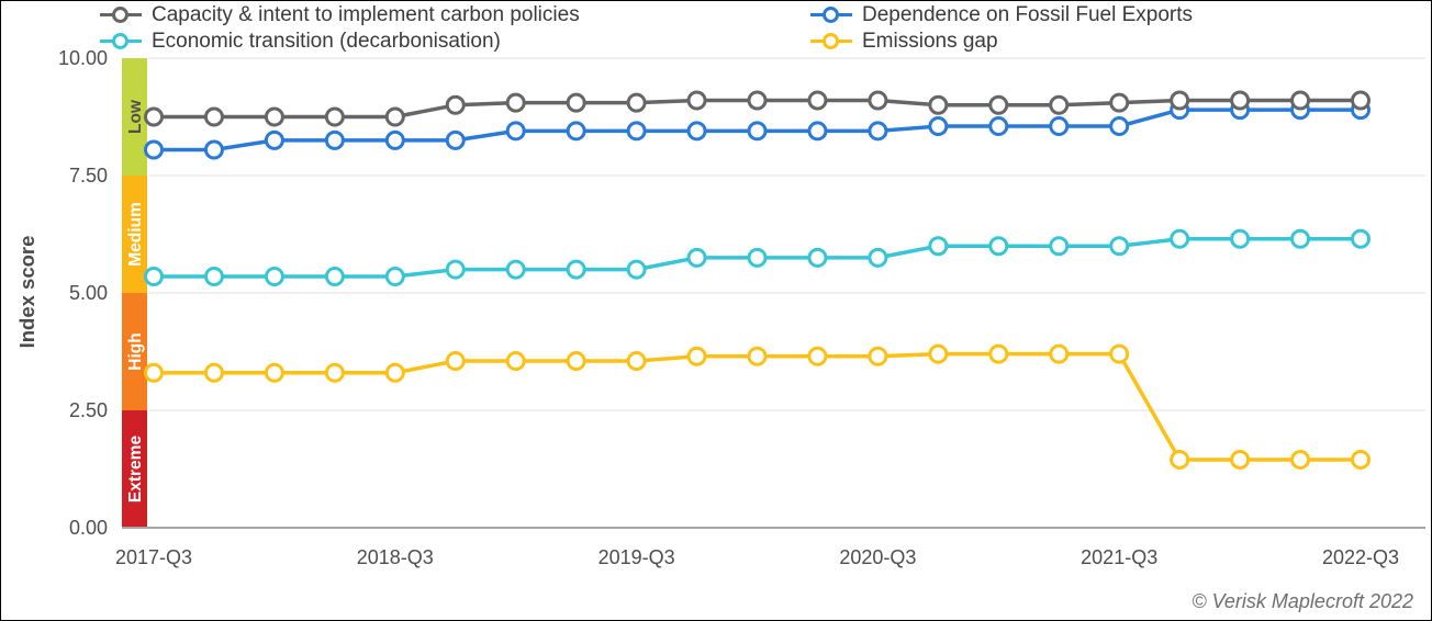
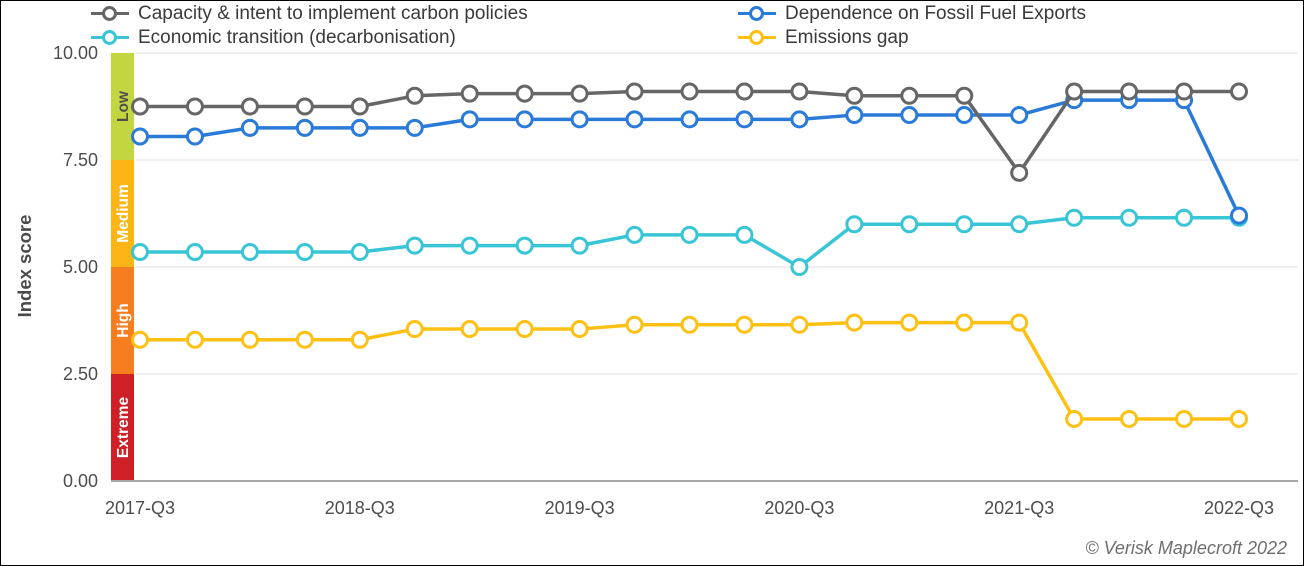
Economic transition (decarbonisation)/2020-Q3: 5.8 -> 5.0
Capacity & intent to implement carbon policies/2021-Q3: 9.1 -> 7.2
Dependence on Fossil Fuel Exports/2022-Q3: 8.9 -> 6.2
